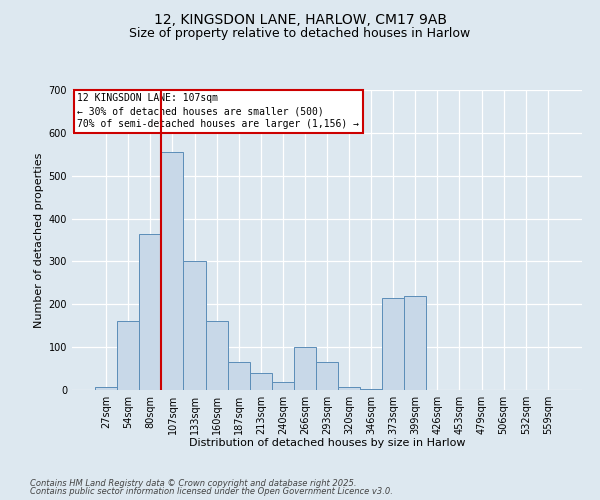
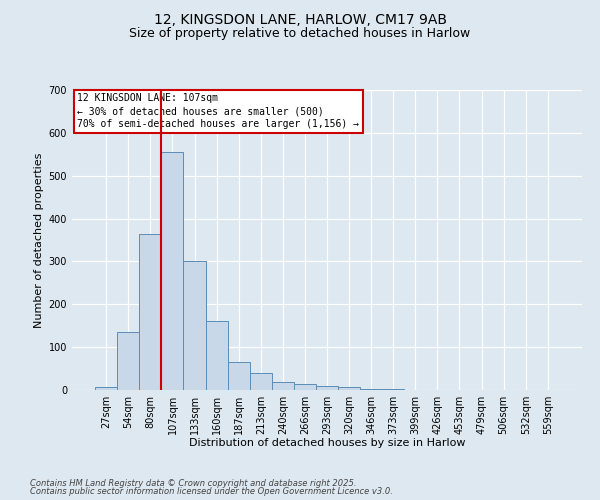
54sqm: 160 -> 135
266sqm: 100 -> 14
293sqm: 65 -> 10
373sqm: 215 -> 2
399sqm: 220 -> 1
